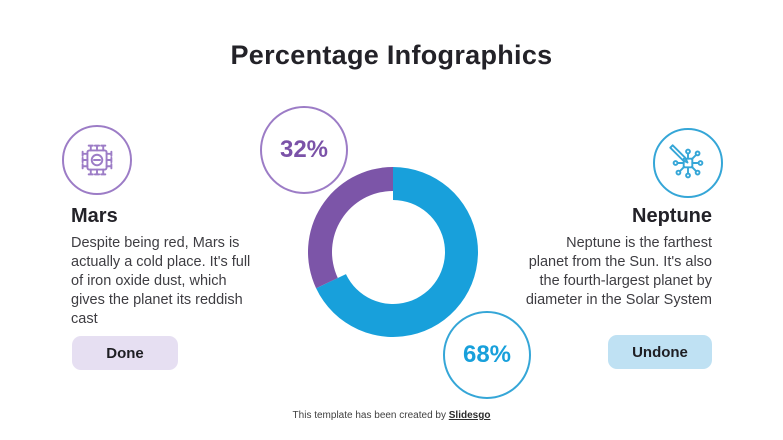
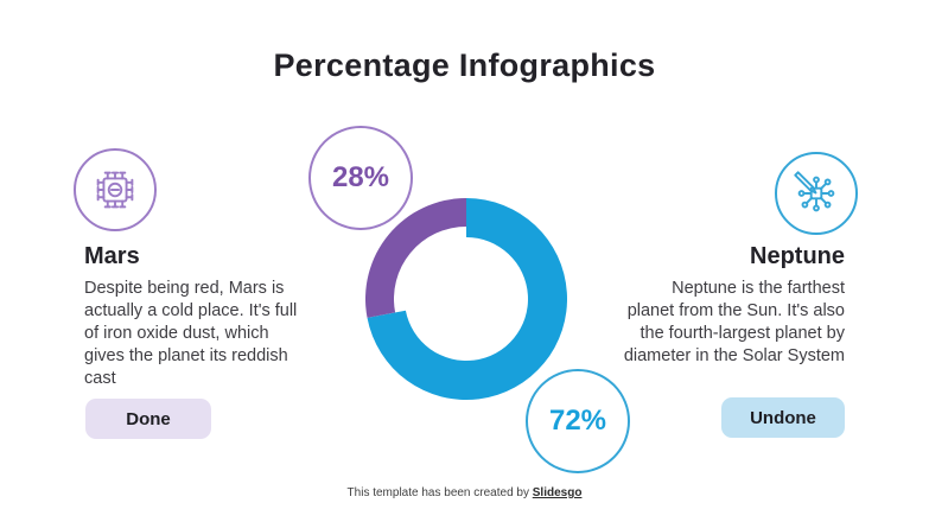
Neptune: 68% -> 72%
Mars: 32% -> 28%
